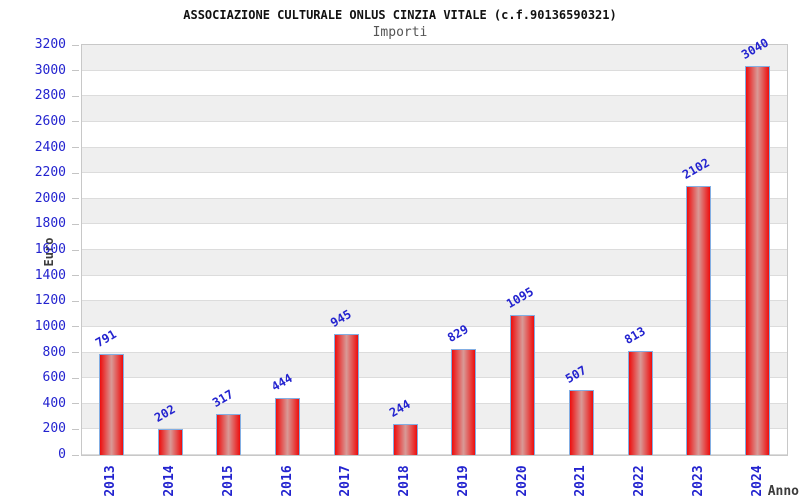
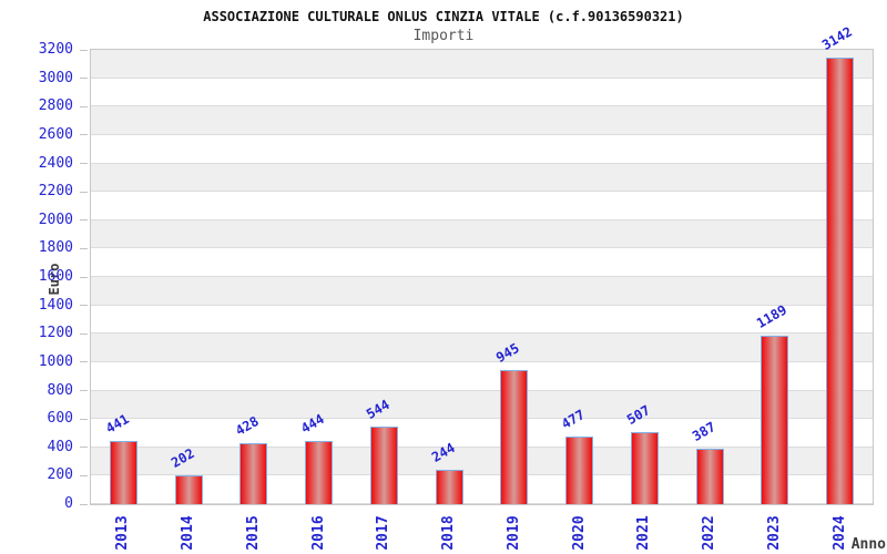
2013: 791 -> 441
2015: 317 -> 428
2017: 945 -> 544
2019: 829 -> 945
2020: 1095 -> 477
2022: 813 -> 387
2023: 2102 -> 1189
2024: 3040 -> 3142
